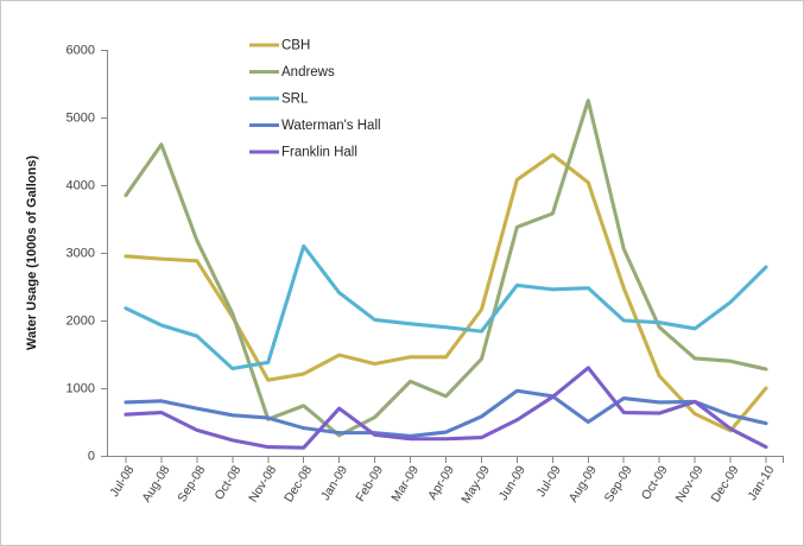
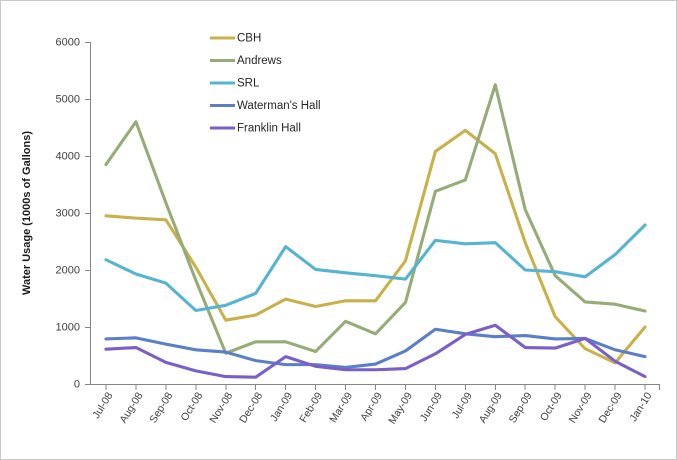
Andrews/Oct-08: 2100 -> 1800
SRL/Dec-08: 3100 -> 1600
Andrews/Jan-09: 300 -> 700
Franklin Hall/Jan-09: 700 -> 500
Waterman's Hall/Aug-09: 500 -> 800
Franklin Hall/Aug-09: 1300 -> 1000
